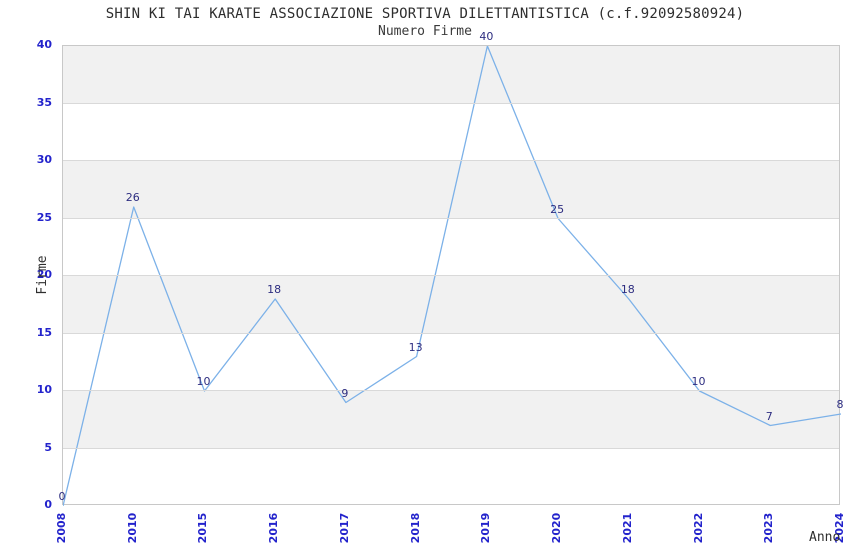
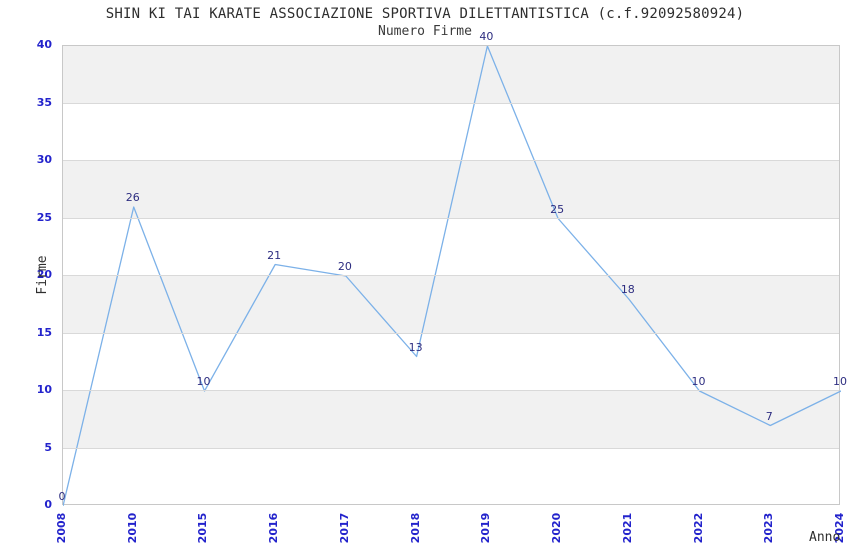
2016: 18 -> 21
2017: 9 -> 20
2024: 8 -> 10
